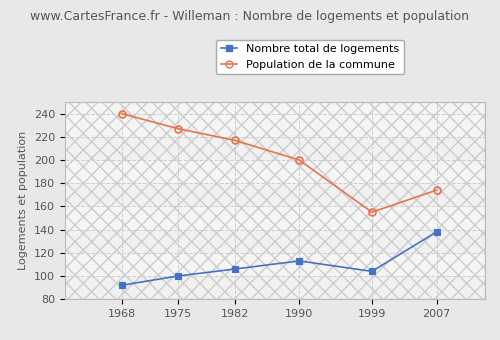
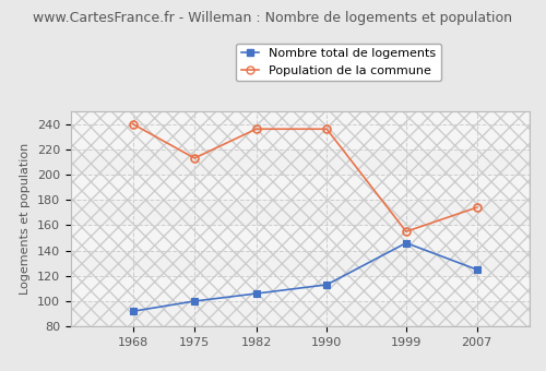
Population de la commune/1975: 227 -> 213
Population de la commune/1982: 217 -> 236
Population de la commune/1990: 200 -> 236
Nombre total de logements/1999: 104 -> 146
Nombre total de logements/2007: 138 -> 125
